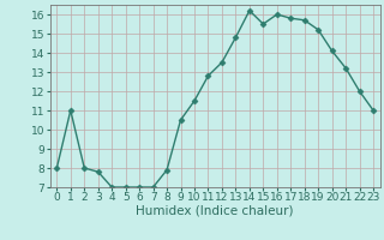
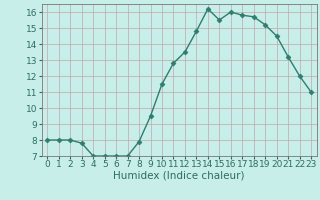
1: 11.0 -> 8.0
9: 10.5 -> 9.5
20: 14.1 -> 14.5
